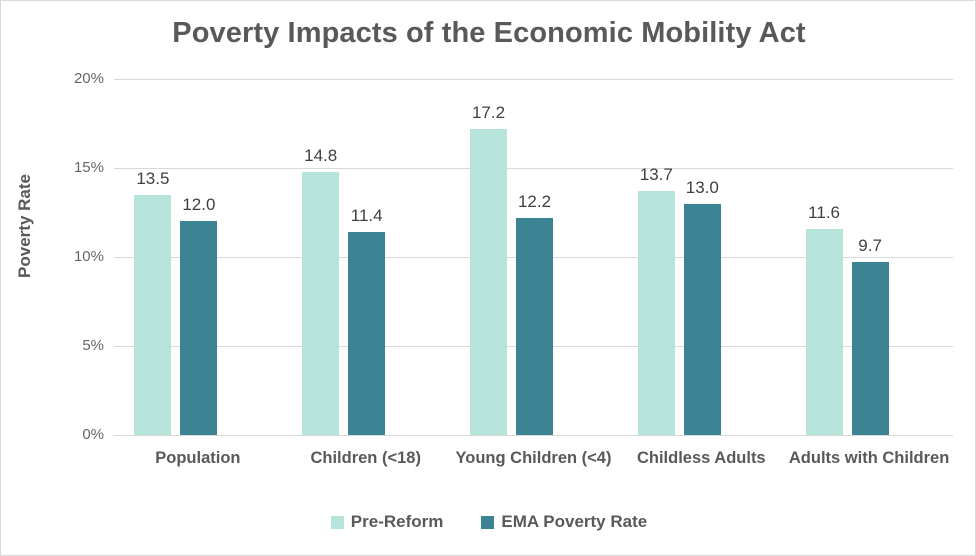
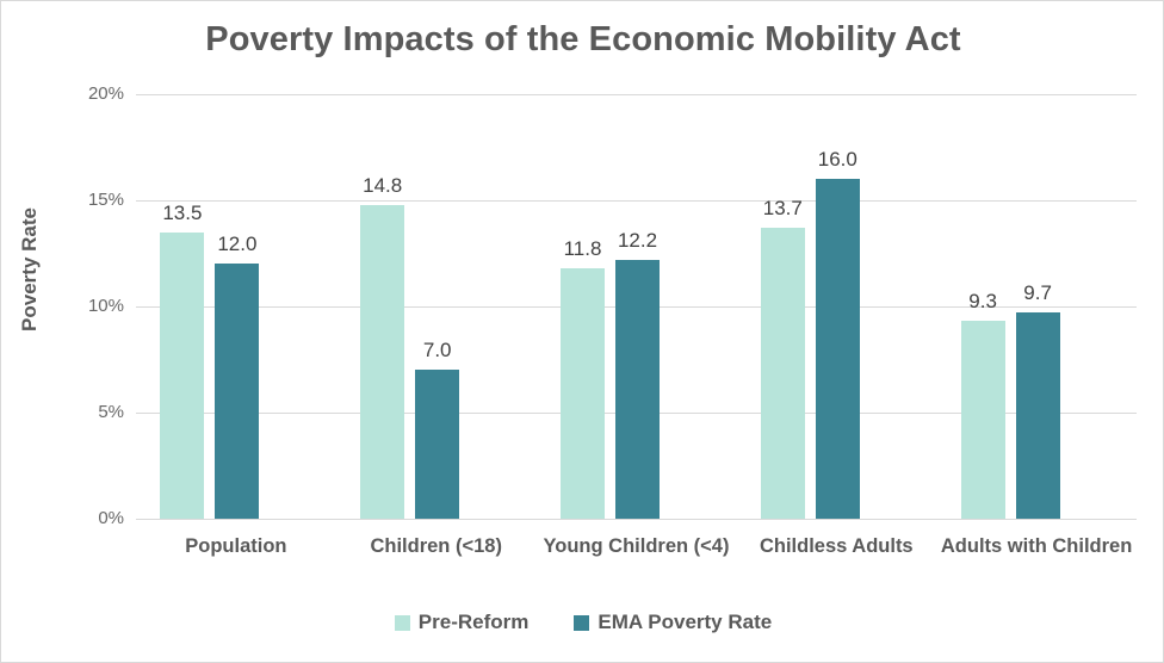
EMA Poverty Rate/Children (<18): 11.4 -> 7.0
Pre-Reform/Young Children (<4): 17.2 -> 11.8
EMA Poverty Rate/Childless Adults: 13.0 -> 16.0
Pre-Reform/Adults with Children: 11.6 -> 9.3
